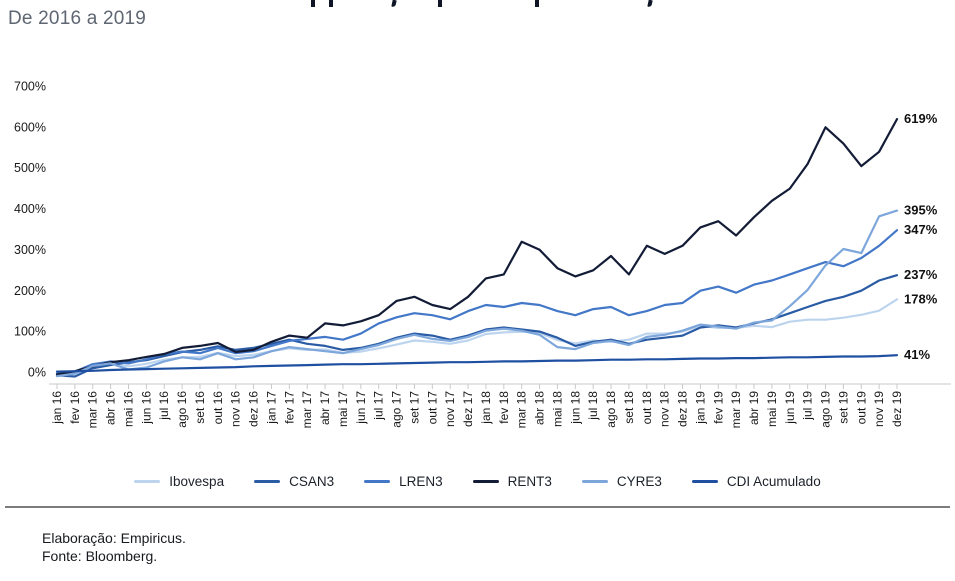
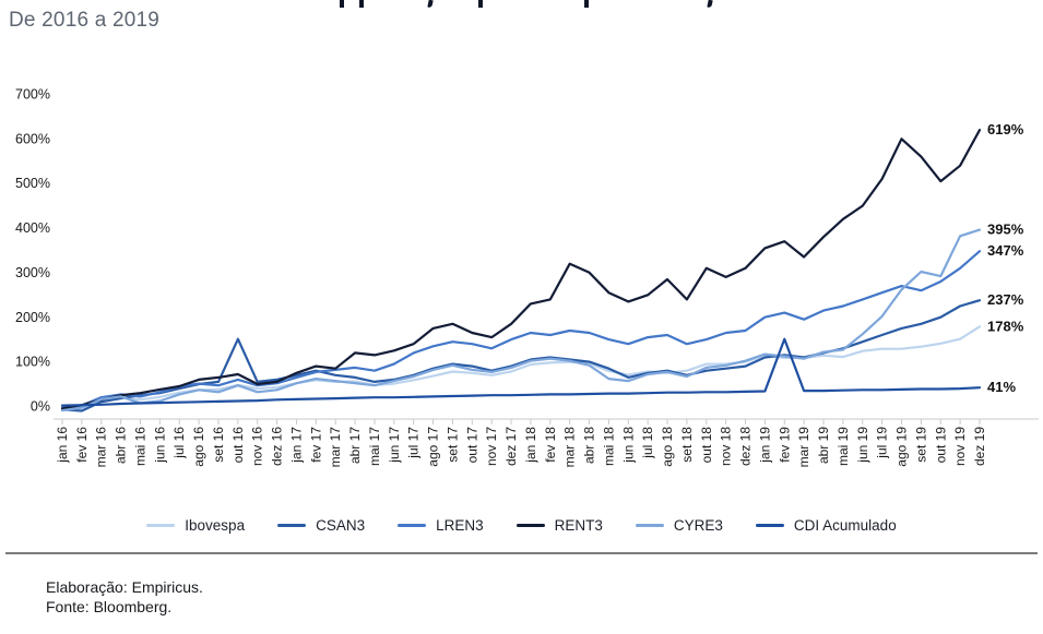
CSAN3/out 16: 60% -> 150%
CDI Acumulado/fev 19: 30% -> 150%
